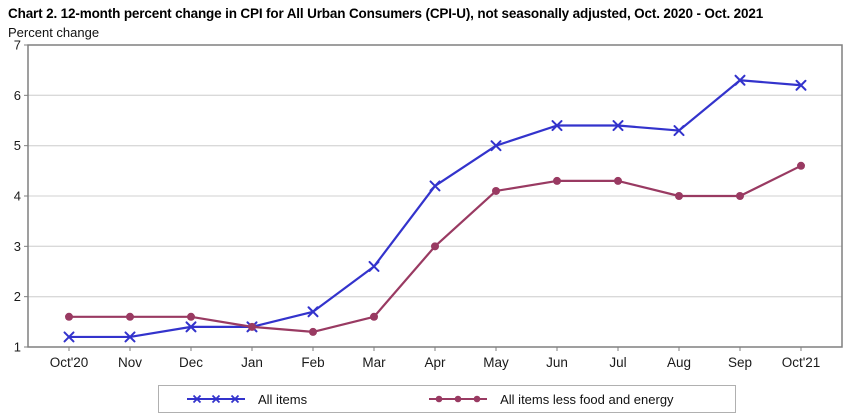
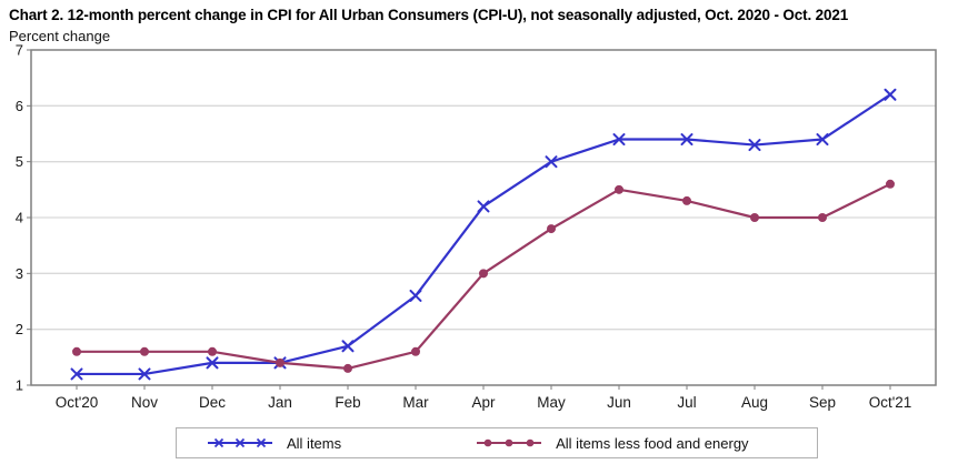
All items less food and energy/May: 4.1 -> 3.8
All items less food and energy/Jun: 4.3 -> 4.5
All items/Sep: 6.3 -> 5.4
